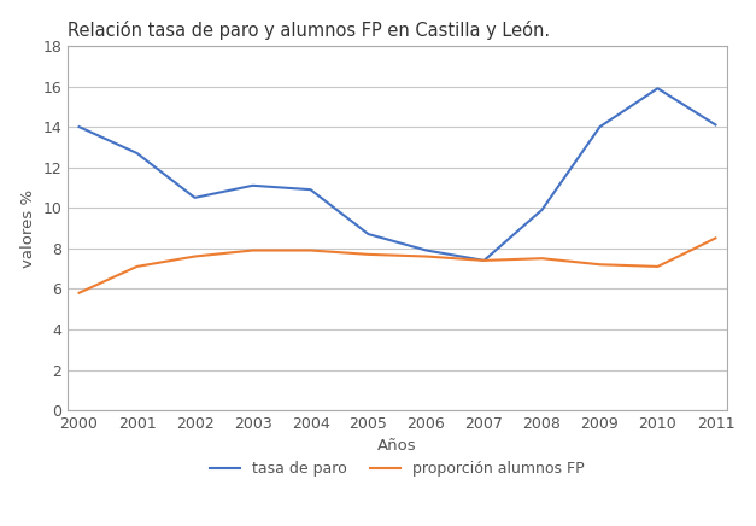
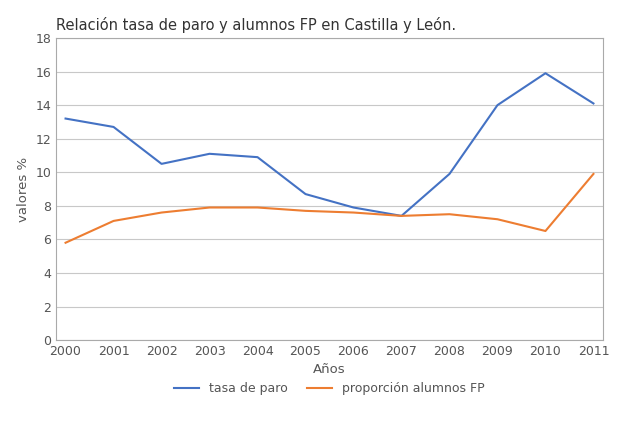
tasa de paro/2000: 14.0 -> 13.2
proporción alumnos FP/2010: 7.1 -> 6.5
proporción alumnos FP/2011: 8.5 -> 9.9
